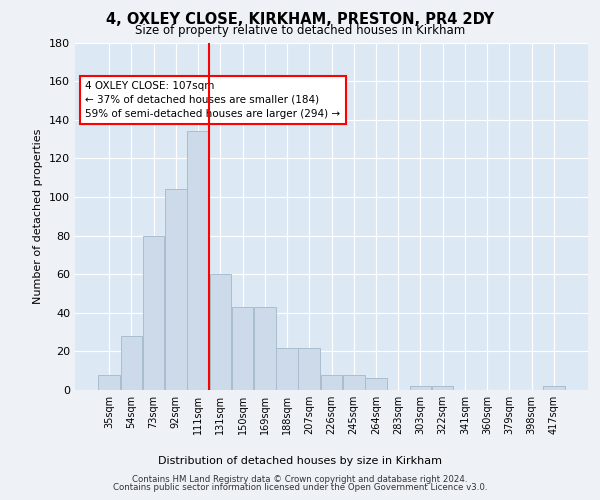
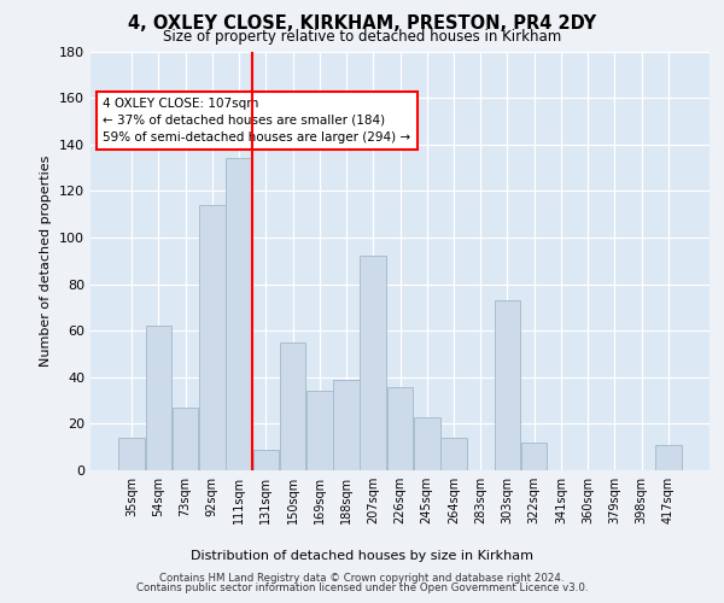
35sqm: 8 -> 14
54sqm: 28 -> 62
73sqm: 80 -> 27
92sqm: 104 -> 114
131sqm: 60 -> 9
150sqm: 43 -> 55
169sqm: 43 -> 34
188sqm: 22 -> 39
207sqm: 22 -> 92
226sqm: 8 -> 36
245sqm: 8 -> 23
264sqm: 6 -> 14
303sqm: 2 -> 73
322sqm: 2 -> 12
417sqm: 2 -> 11
